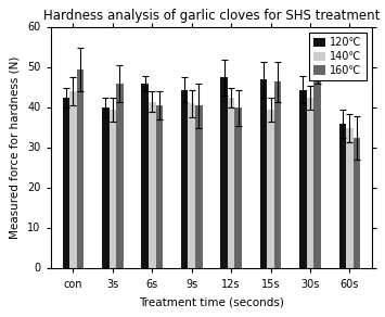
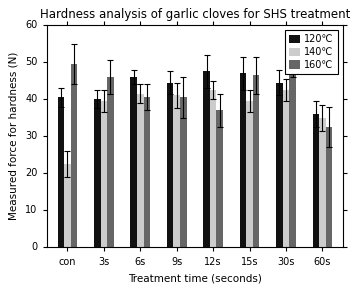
120℃/con: 42.5 -> 40.5
140℃/con: 44.0 -> 22.5
160℃/12s: 40.0 -> 37.0
